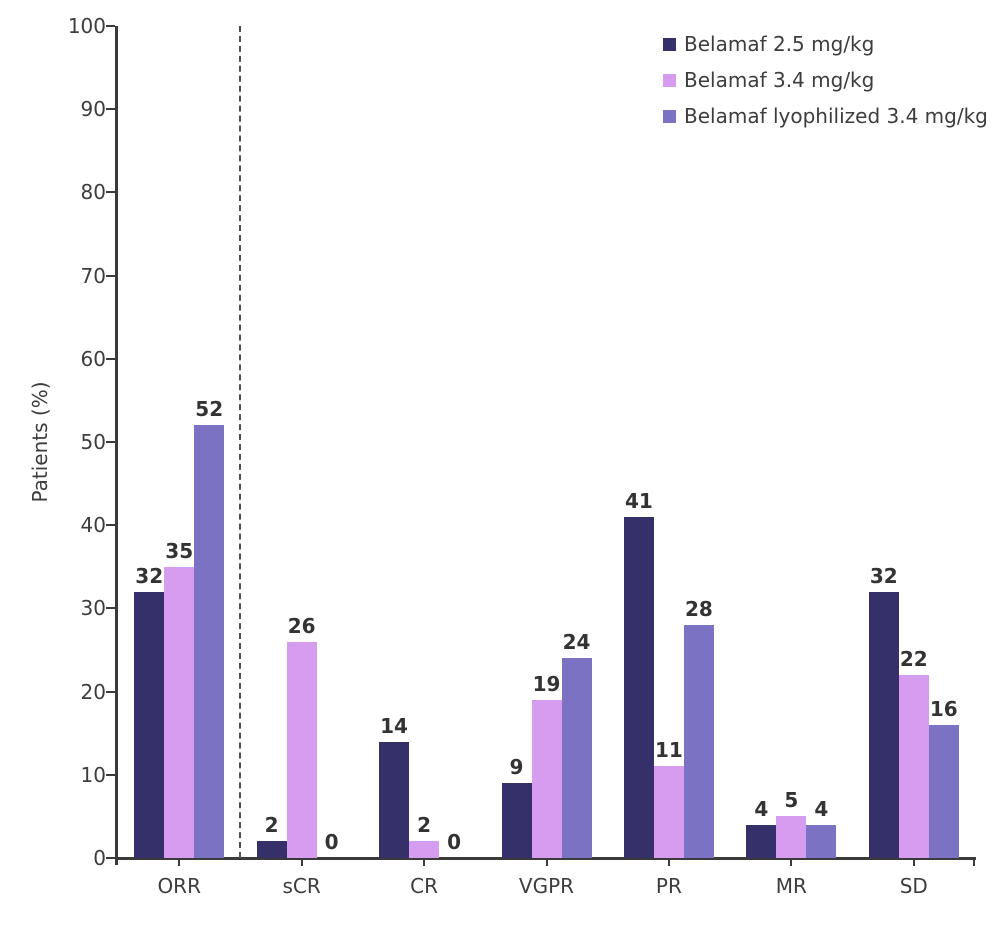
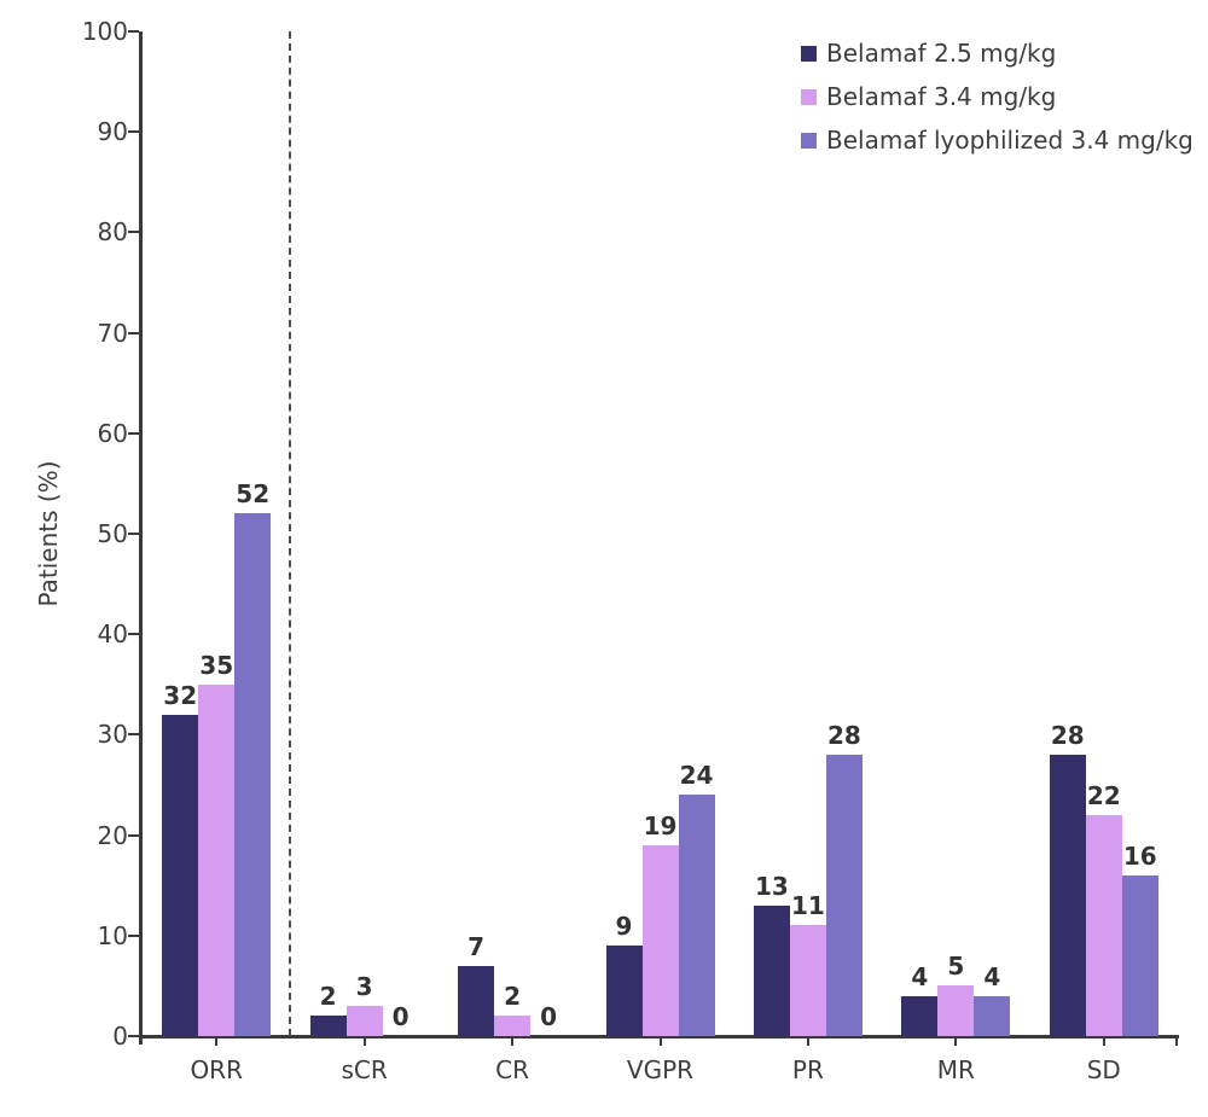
Belamaf 3.4 mg/kg/sCR: 26 -> 3
Belamaf 2.5 mg/kg/CR: 14 -> 7
Belamaf 2.5 mg/kg/PR: 41 -> 13
Belamaf 2.5 mg/kg/SD: 32 -> 28
